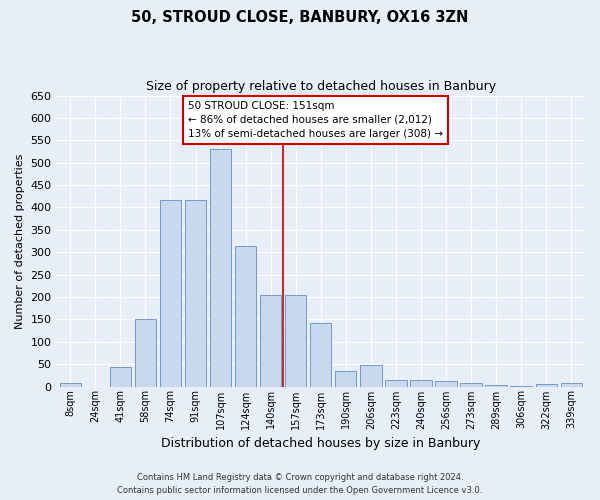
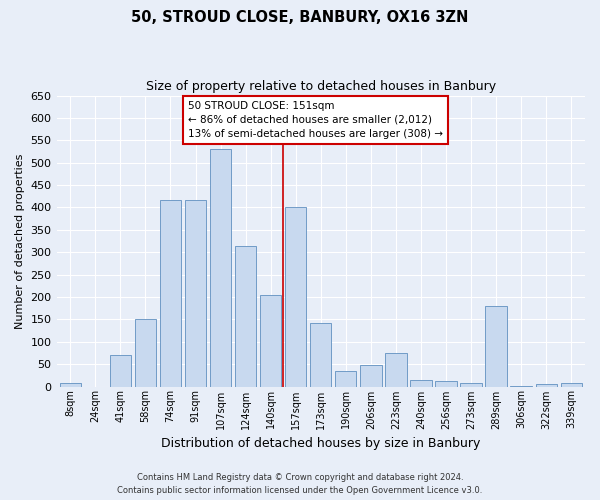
41sqm: 44 -> 70
157sqm: 205 -> 400
223sqm: 15 -> 75
289sqm: 3 -> 180
